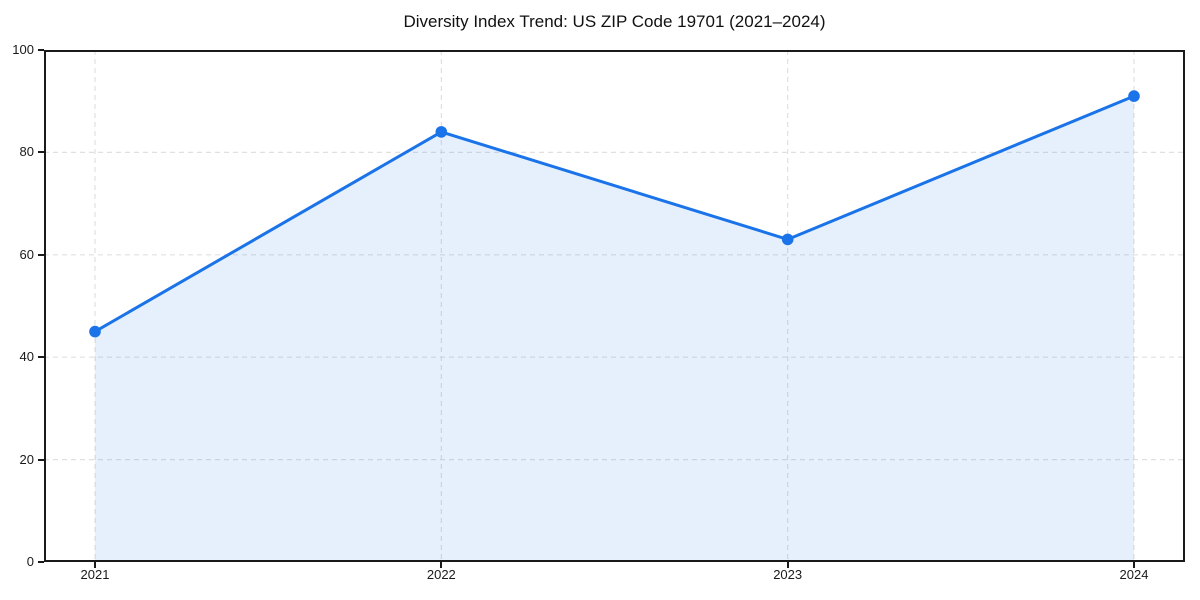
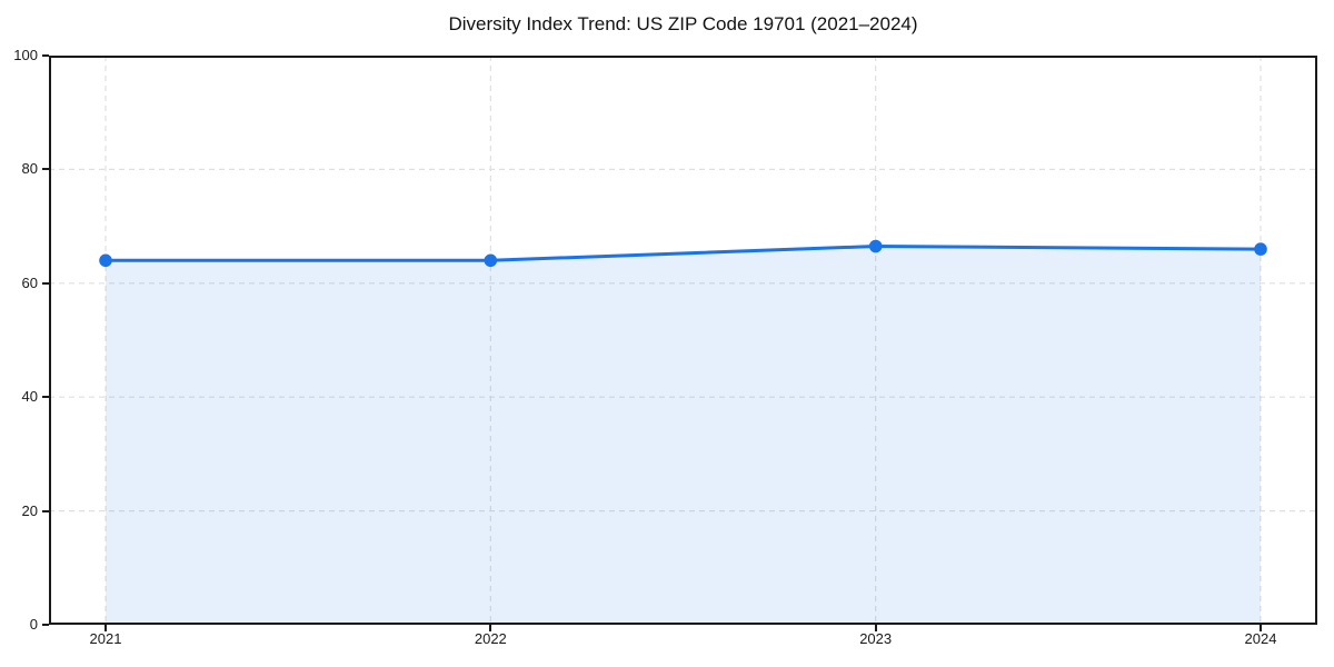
2021: 45 -> 64
2022: 84 -> 64
2023: 63 -> 66
2024: 91 -> 66
